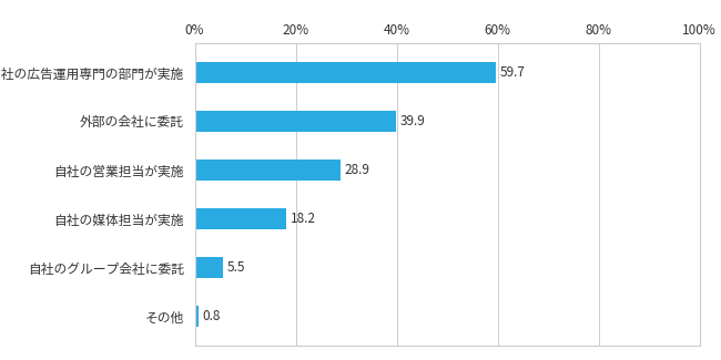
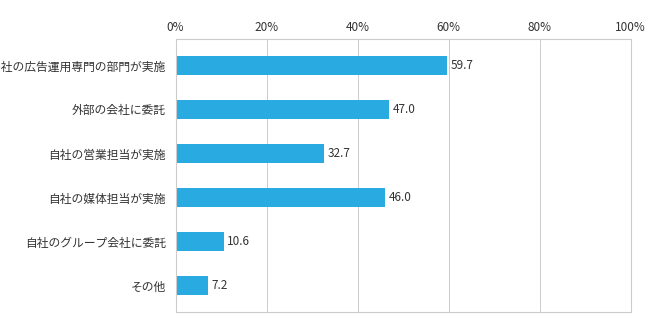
外部の会社に委託: 39.9 -> 47.0
自社の営業担当が実施: 28.9 -> 32.7
自社の媒体担当が実施: 18.2 -> 46.0
自社のグループ会社に委託: 5.5 -> 10.6
その他: 0.8 -> 7.2
